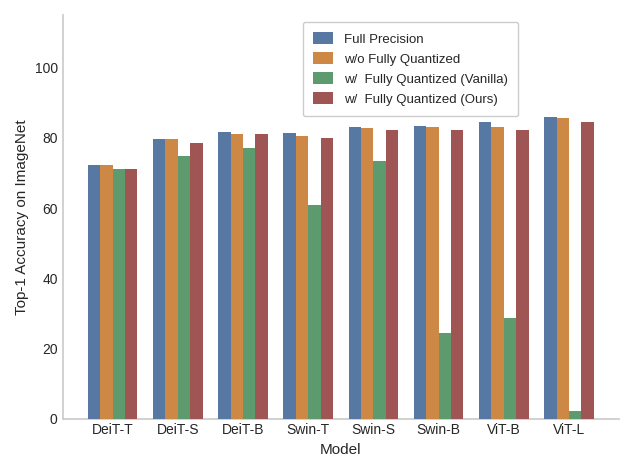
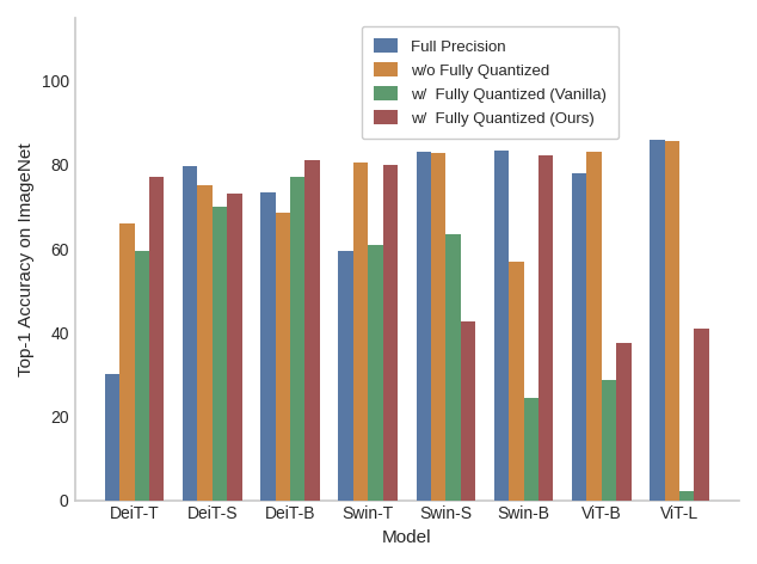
Full Precision/DeiT-T: 72.2 -> 30.0
w/o Fully Quantized/DeiT-T: 72.2 -> 66.0
w/ Fully Quantized (Vanilla)/DeiT-T: 71.0 -> 59.5
w/ Fully Quantized (Ours)/DeiT-T: 71.0 -> 77.0
w/o Fully Quantized/DeiT-S: 79.8 -> 75.0
w/ Fully Quantized (Vanilla)/DeiT-S: 74.8 -> 70.0
w/ Fully Quantized (Ours)/DeiT-S: 78.5 -> 73.0
Full Precision/DeiT-B: 81.8 -> 73.5
w/o Fully Quantized/DeiT-B: 81.0 -> 68.5
Full Precision/Swin-T: 81.3 -> 59.5
w/ Fully Quantized (Vanilla)/Swin-S: 73.3 -> 63.5
w/ Fully Quantized (Ours)/Swin-S: 82.2 -> 42.5
w/o Fully Quantized/Swin-B: 83.2 -> 57.0
Full Precision/ViT-B: 84.5 -> 78.0
w/ Fully Quantized (Ours)/ViT-B: 82.1 -> 37.5
w/ Fully Quantized (Ours)/ViT-L: 84.5 -> 41.0
